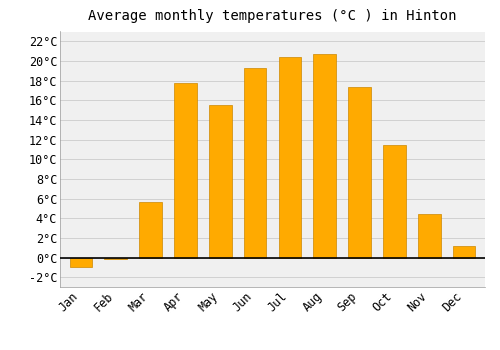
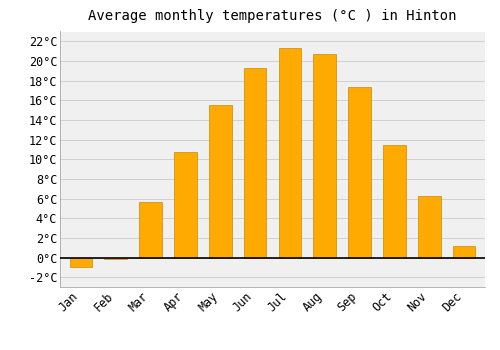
Apr: 17.8°C -> 10.7°C
Jul: 20.4°C -> 21.3°C
Nov: 4.4°C -> 6.3°C
